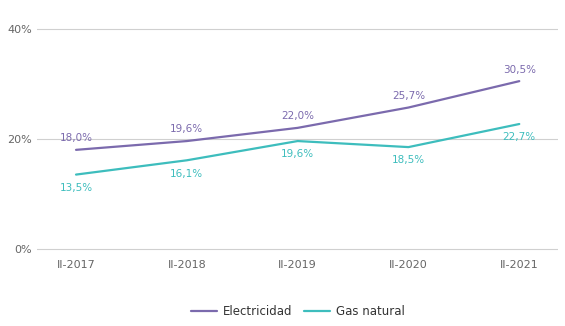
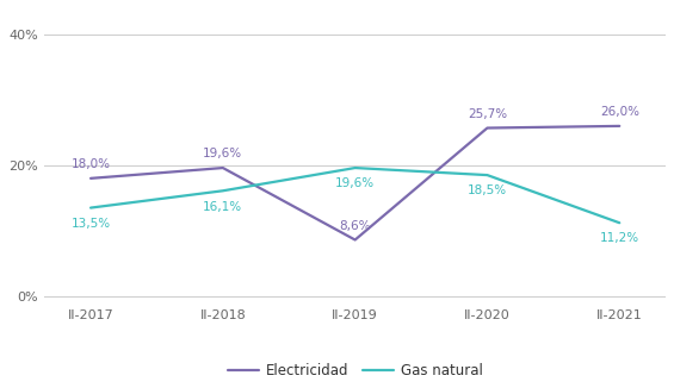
Electricidad/II-2019: 22,0% -> 8,6%
Electricidad/II-2021: 30,5% -> 26,0%
Gas natural/II-2021: 22,7% -> 11,2%
